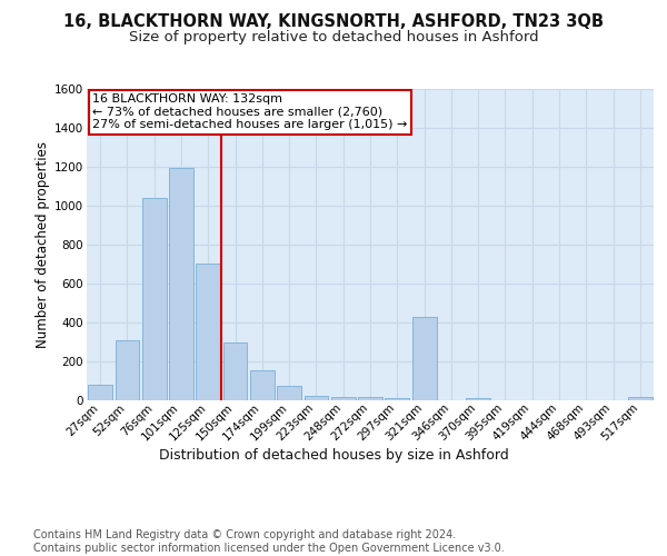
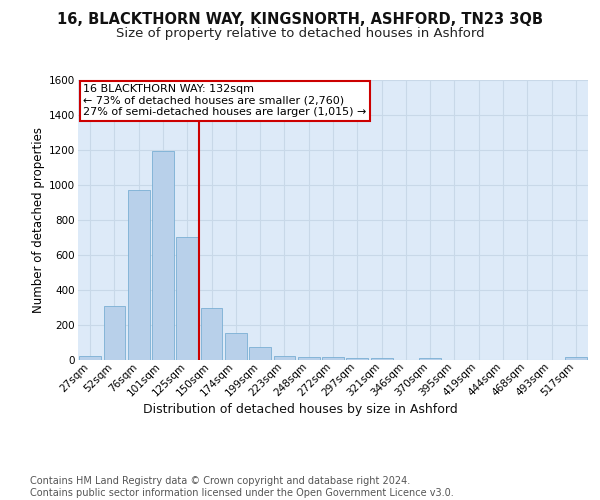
27sqm: 80 -> 20
76sqm: 1040 -> 970
321sqm: 430 -> 10
